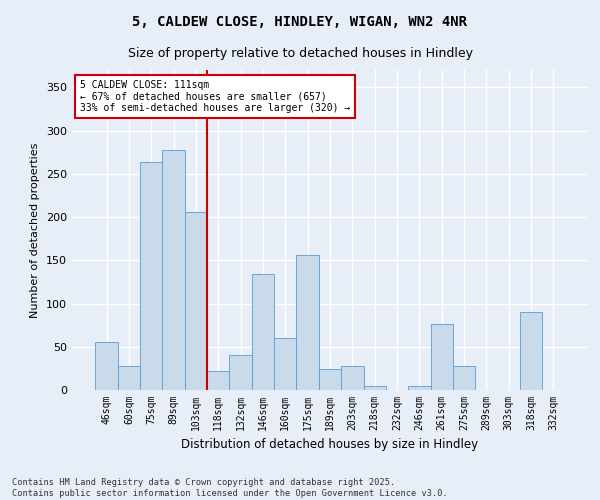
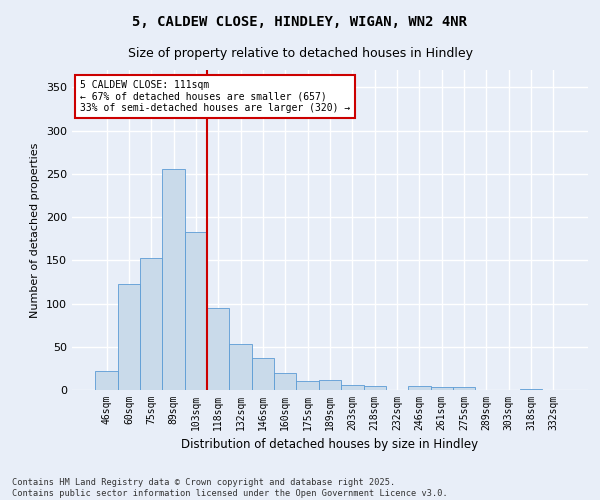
46sqm: 56 -> 22
60sqm: 28 -> 122
75sqm: 264 -> 153
89sqm: 278 -> 255
103sqm: 206 -> 183
118sqm: 22 -> 95
132sqm: 40 -> 53
146sqm: 134 -> 37
160sqm: 60 -> 20
175sqm: 156 -> 10
189sqm: 24 -> 11
203sqm: 28 -> 6
261sqm: 76 -> 4
275sqm: 28 -> 4
318sqm: 90 -> 1
